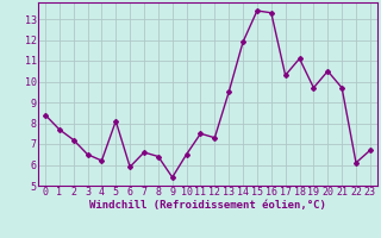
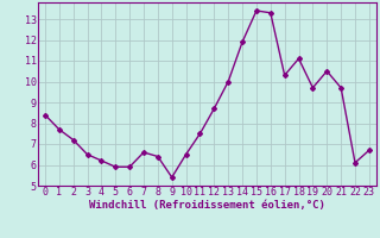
5: 8.1 -> 5.9
12: 7.3 -> 8.7
13: 9.5 -> 10.0
